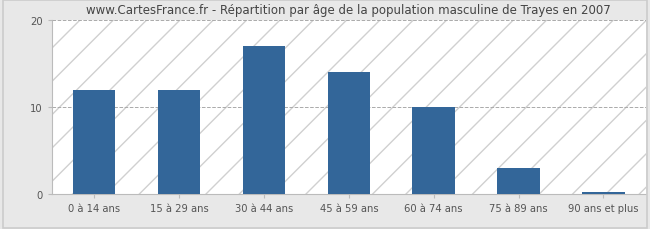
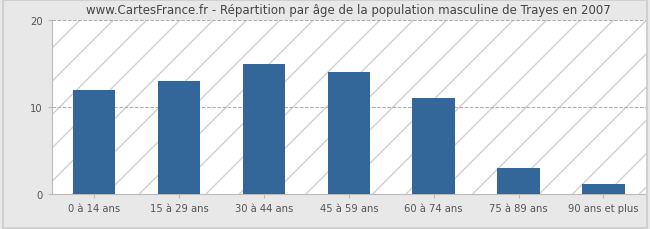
15 à 29 ans: 12.0 -> 13.0
30 à 44 ans: 17.0 -> 15.0
60 à 74 ans: 10.0 -> 11.0
90 ans et plus: 0.3 -> 1.2
